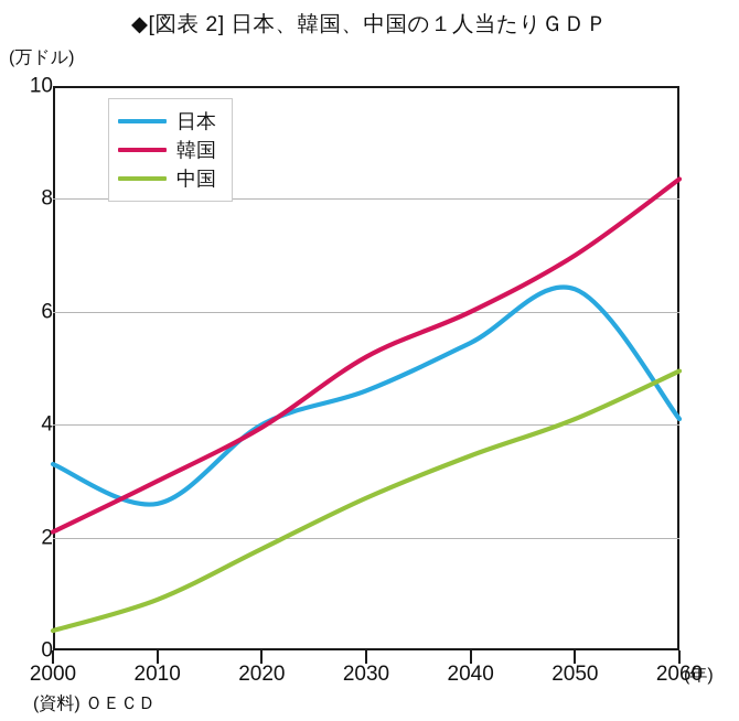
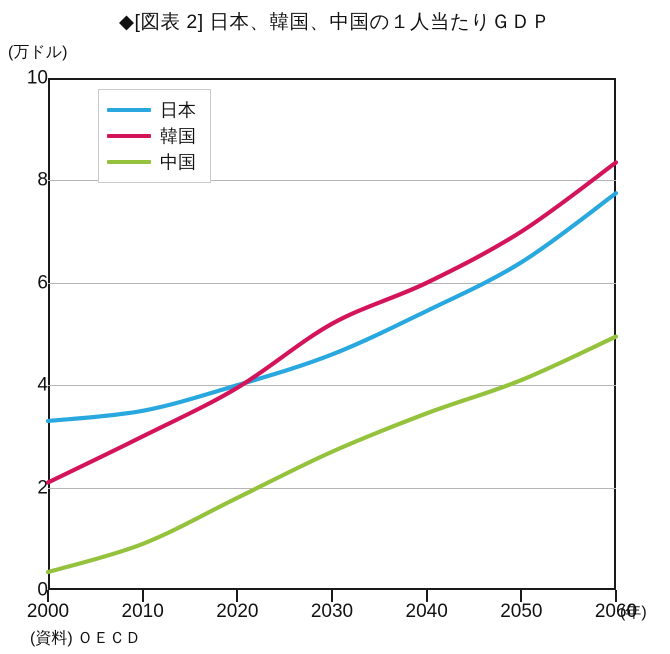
日本/2010: 2.6 -> 3.5
日本/2060: 4.1 -> 7.8
